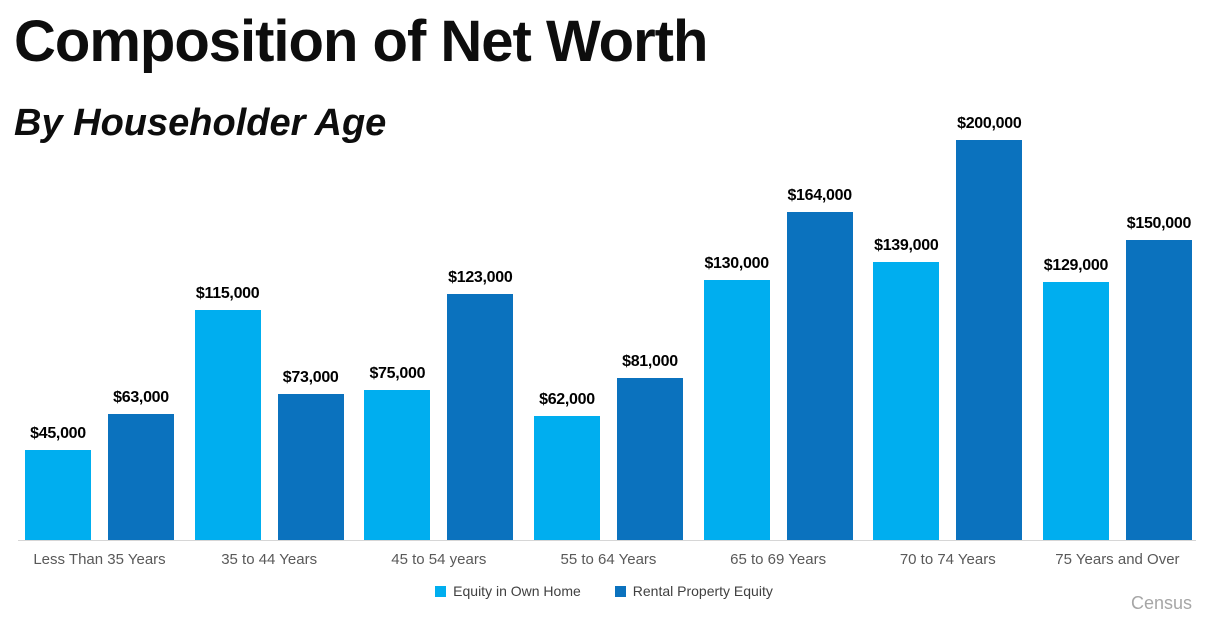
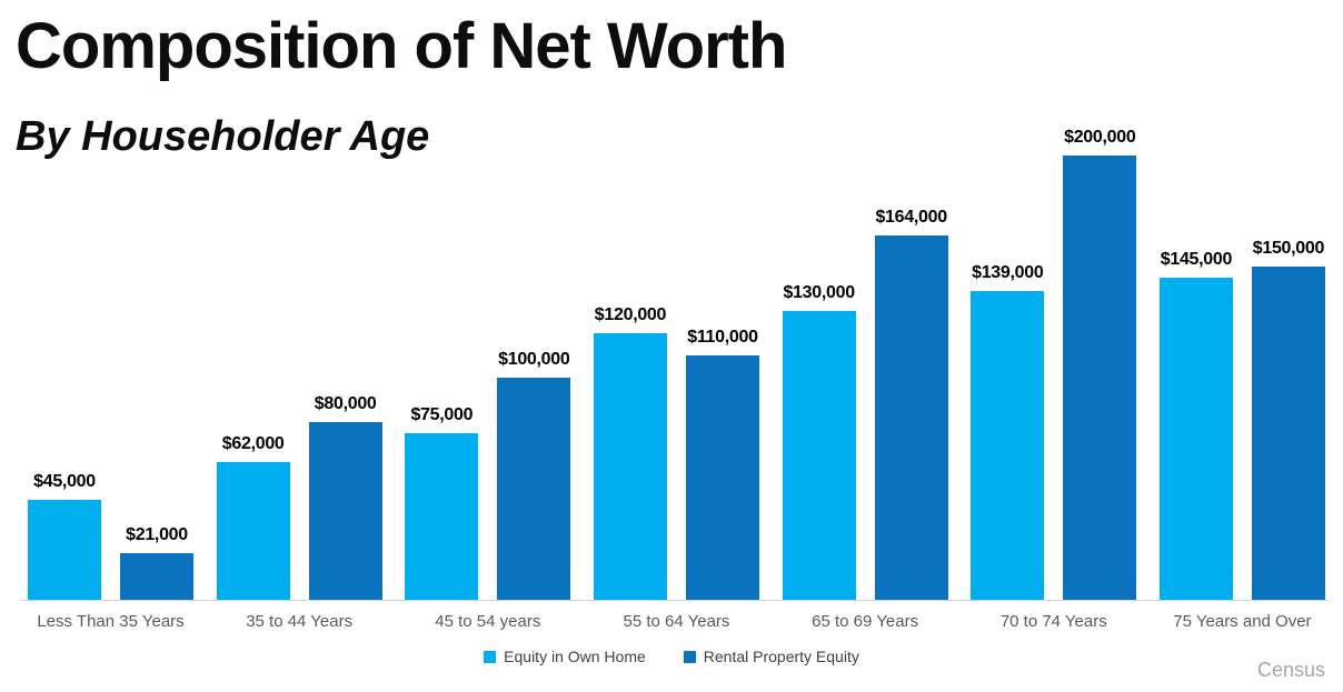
Rental Property Equity/Less Than 35 Years: $63,000 -> $21,000
Equity in Own Home/35 to 44 Years: $115,000 -> $62,000
Rental Property Equity/35 to 44 Years: $73,000 -> $80,000
Rental Property Equity/45 to 54 years: $123,000 -> $100,000
Equity in Own Home/55 to 64 Years: $62,000 -> $120,000
Rental Property Equity/55 to 64 Years: $81,000 -> $110,000
Equity in Own Home/75 Years and Over: $129,000 -> $145,000
